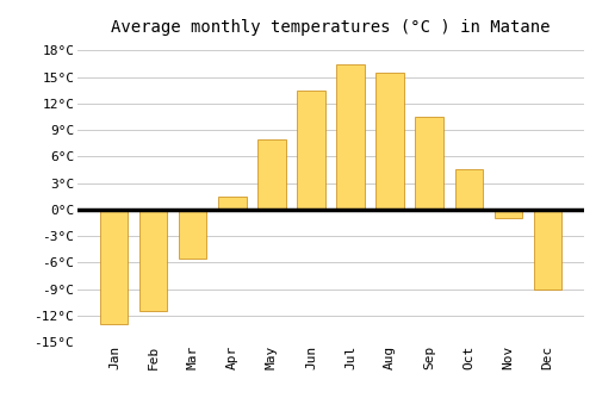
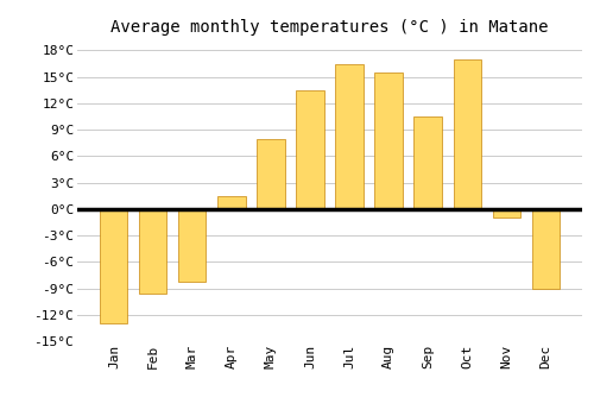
Feb: -11.5°C -> -9.6°C
Mar: -5.5°C -> -8.2°C
Oct: 4.5°C -> 17.0°C
